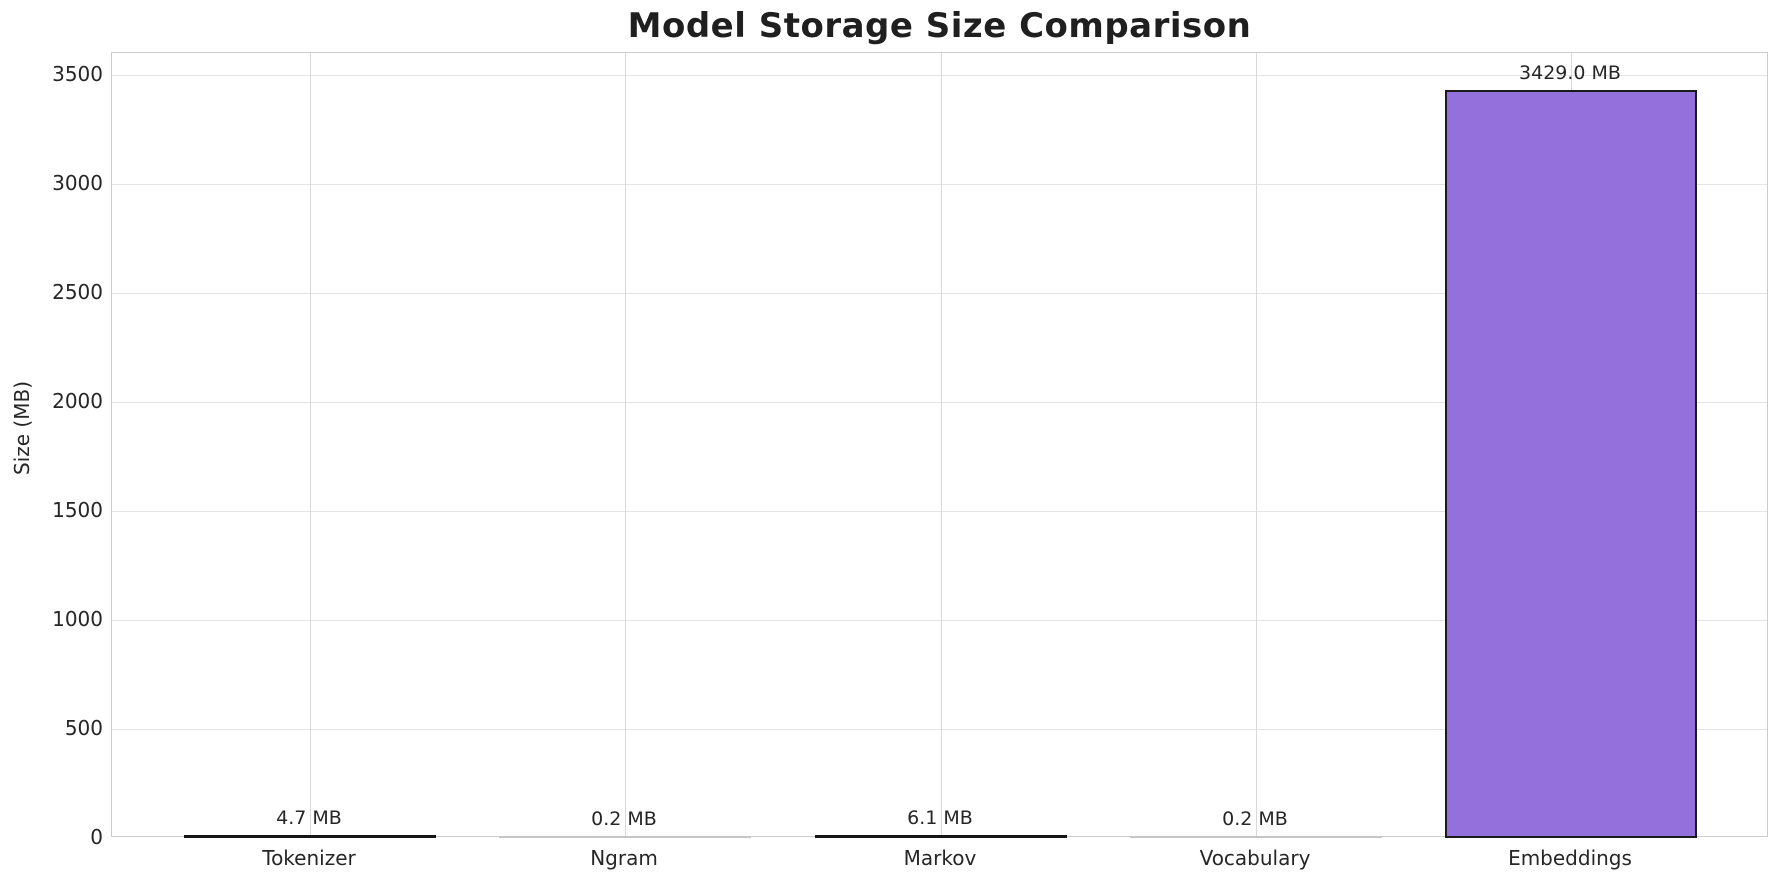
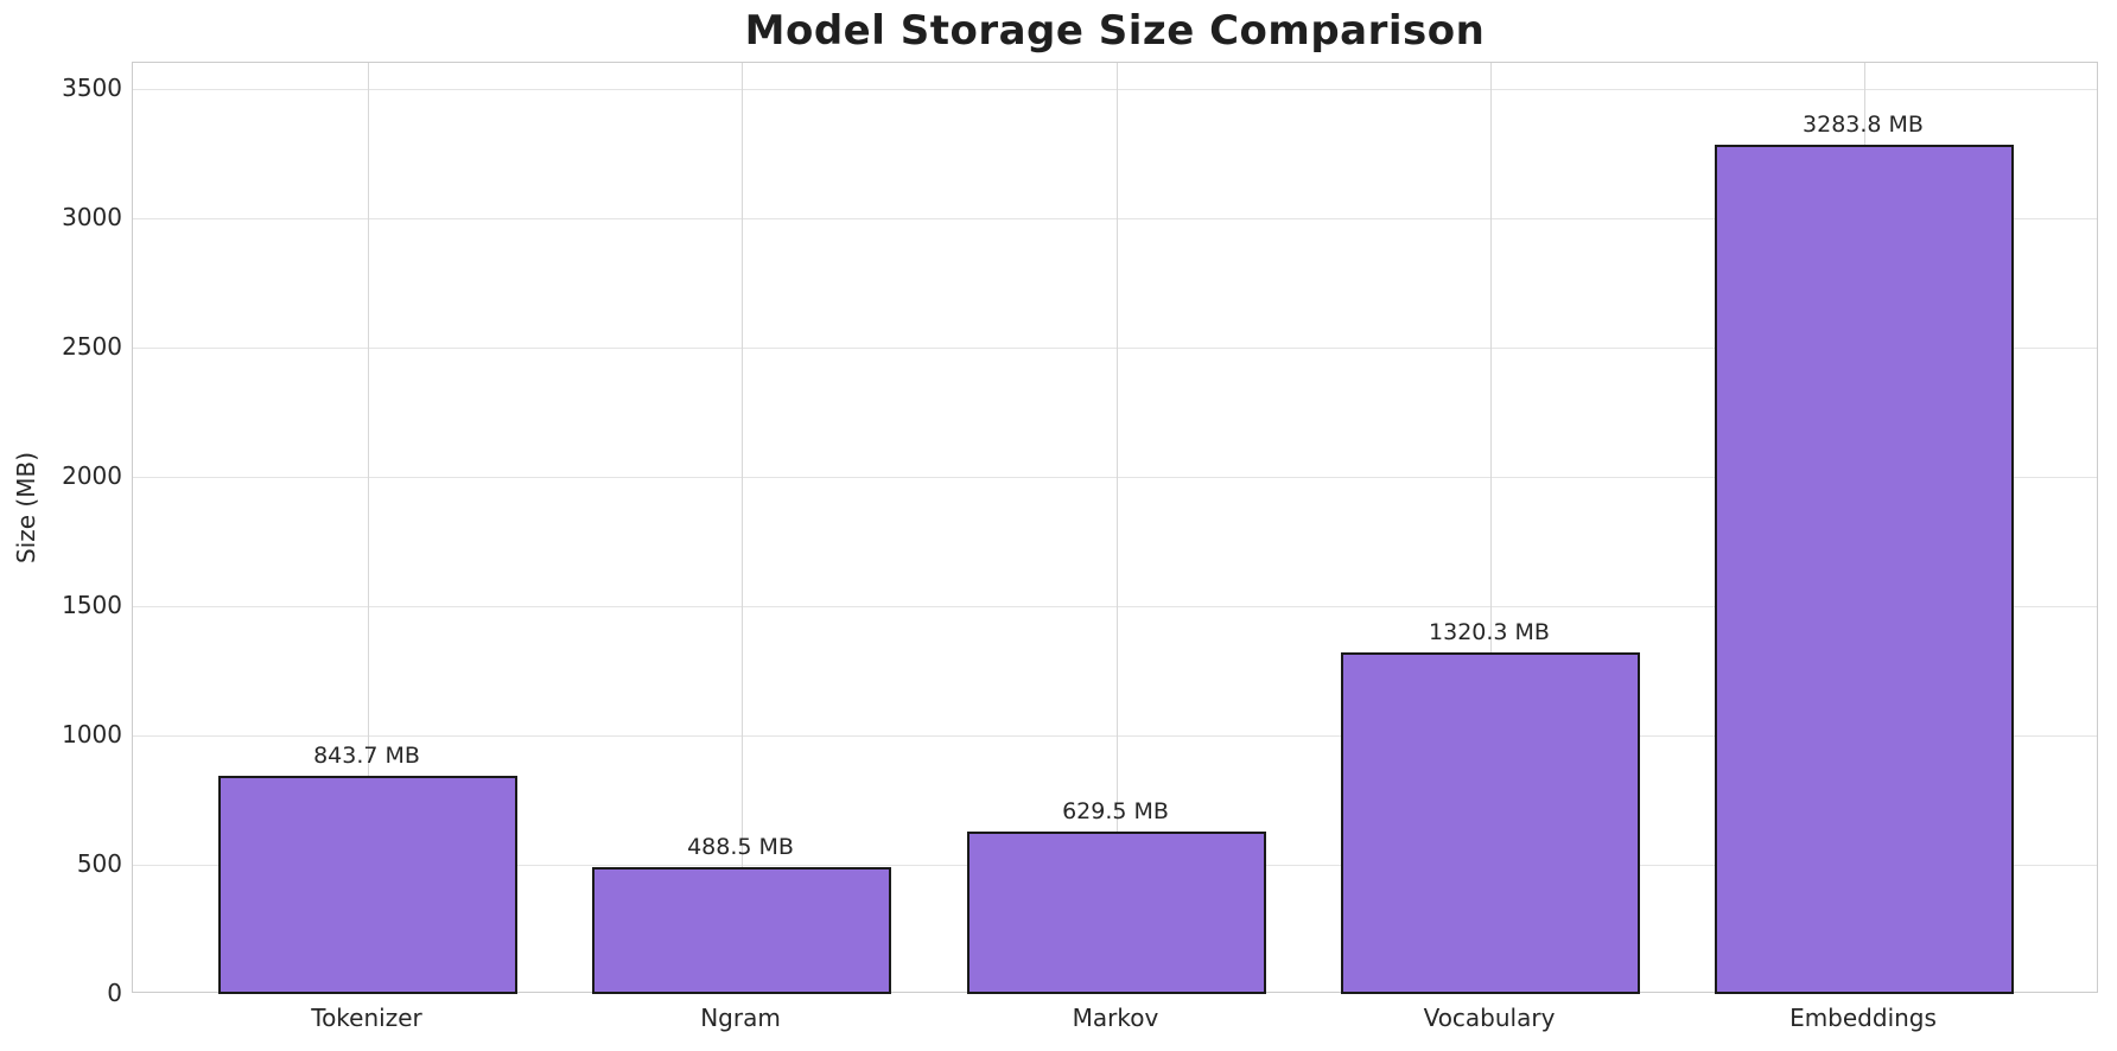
Tokenizer: 4.7 -> 843.7
Ngram: 0.2 -> 488.5
Markov: 6.1 -> 629.5
Vocabulary: 0.2 -> 1320.3
Embeddings: 3429.0 -> 3283.8
